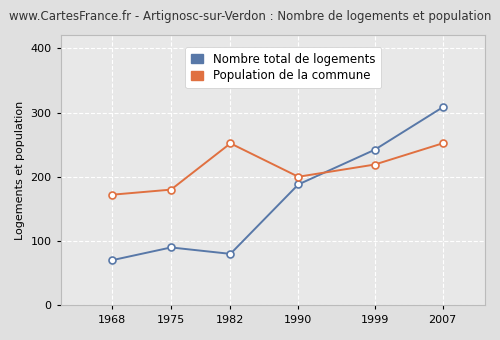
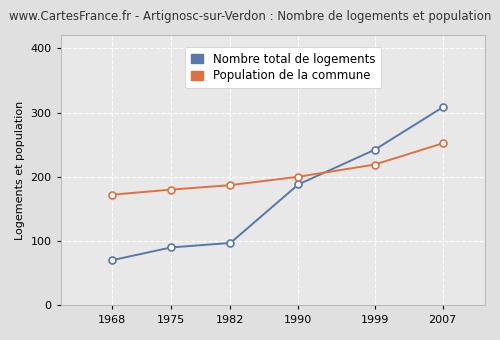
Nombre total de logements/1982: 80 -> 97
Population de la commune/1982: 252 -> 187
